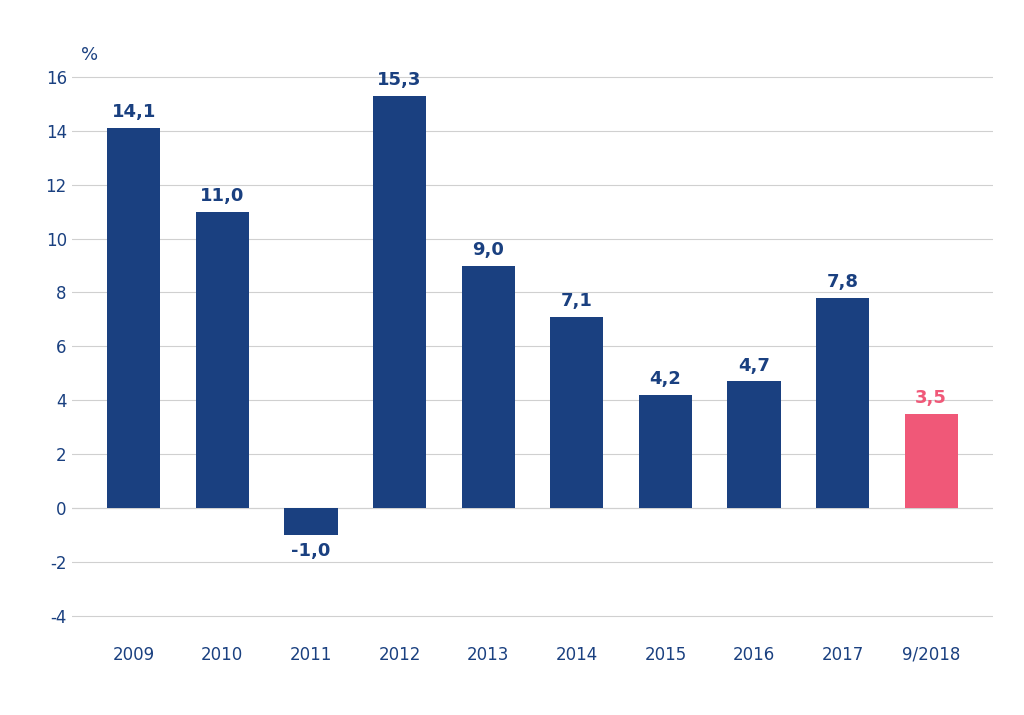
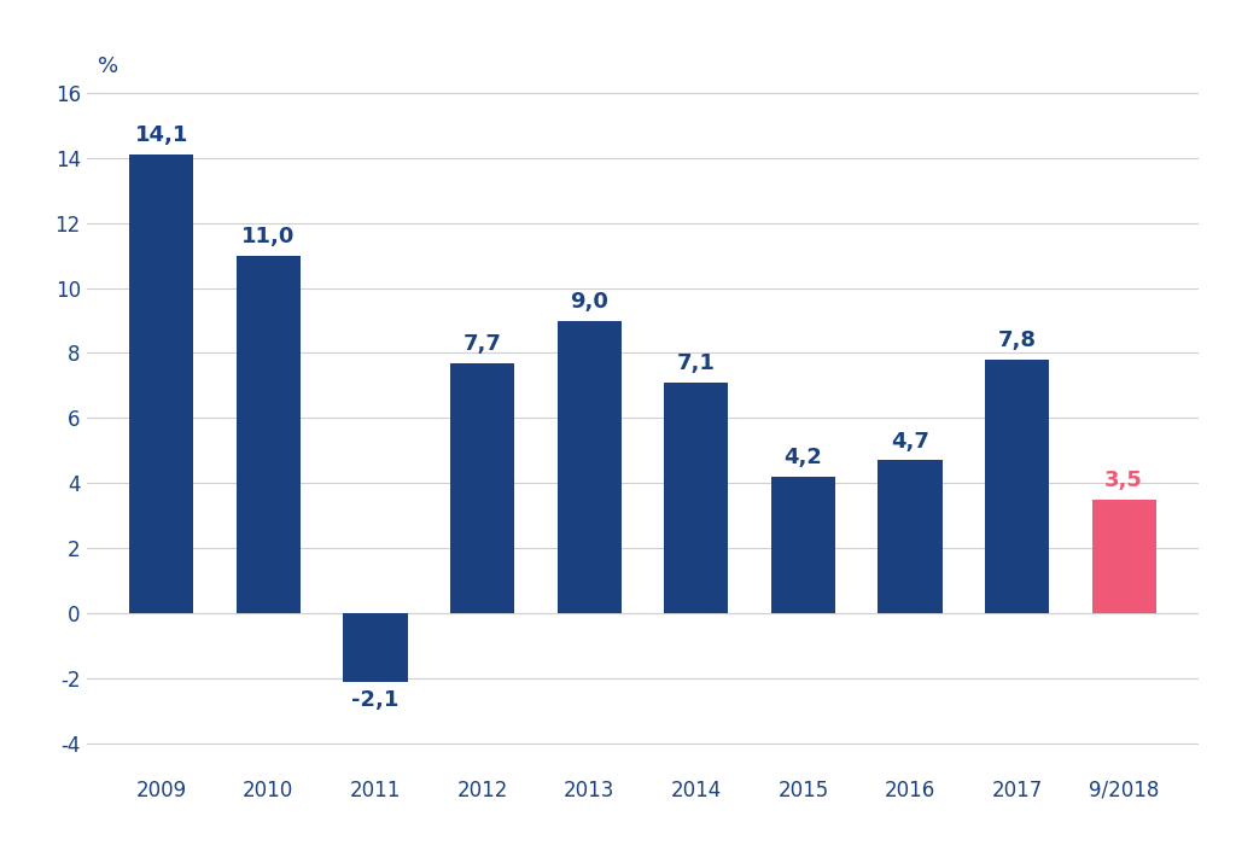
2011: -1,0 -> -2,1
2012: 15,3 -> 7,7
